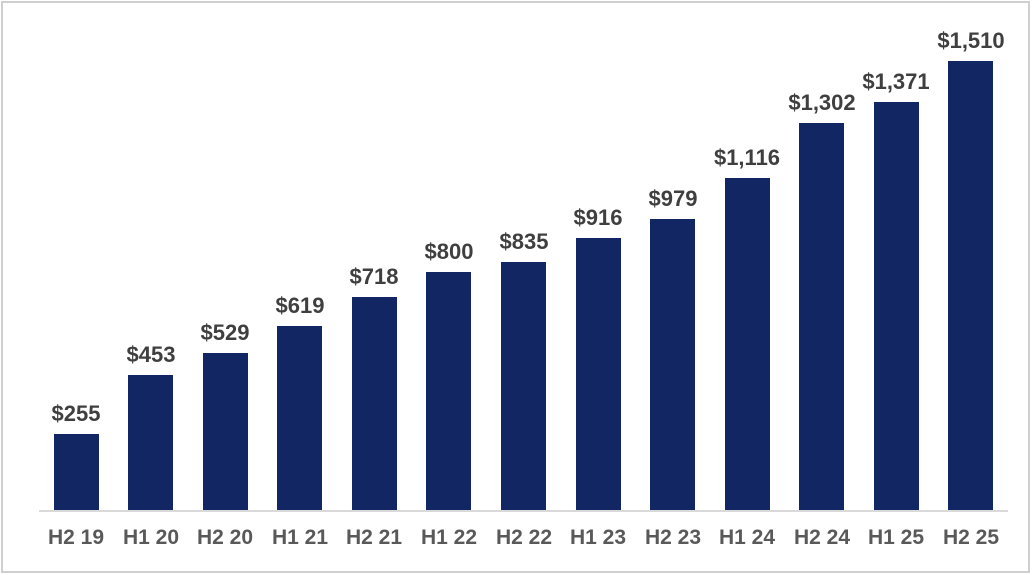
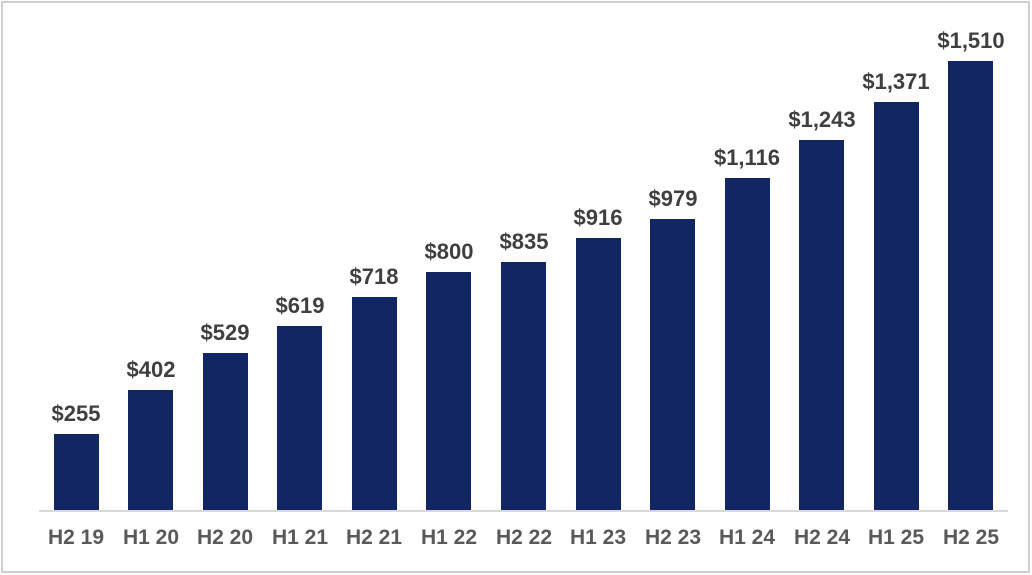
H1 20: $453 -> $402
H2 24: $1,302 -> $1,243
